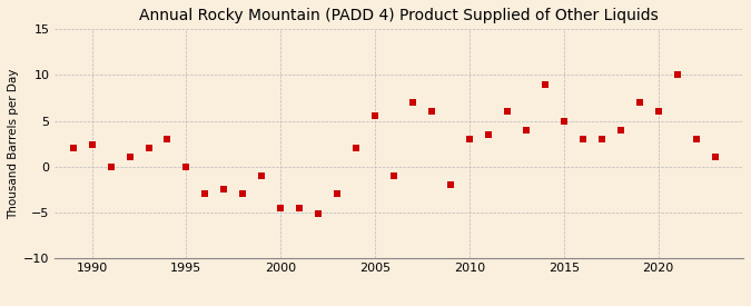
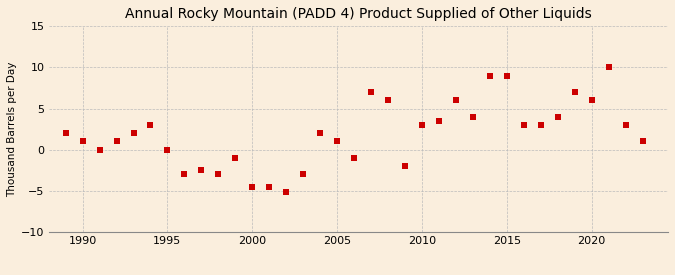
1990: 2.4 -> 1.0
2005: 5.6 -> 1.0
2015: 5.0 -> 9.0
